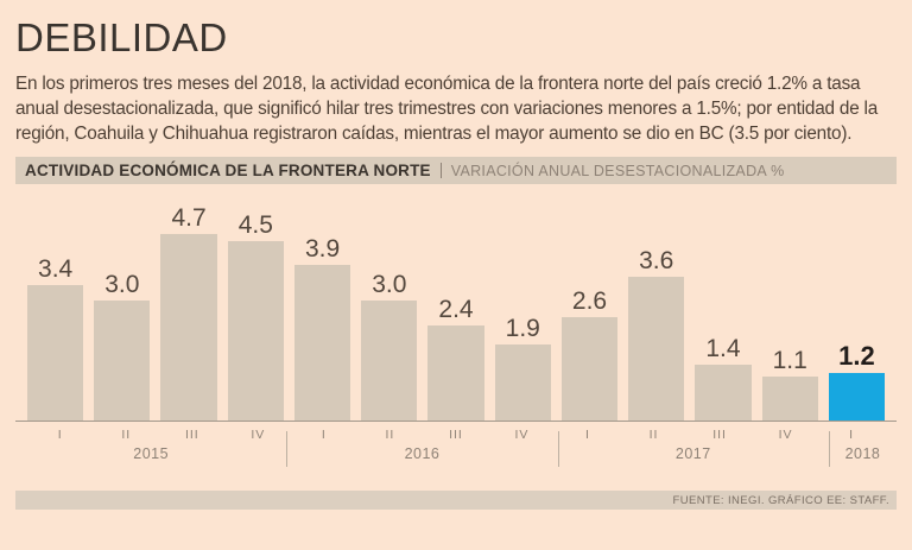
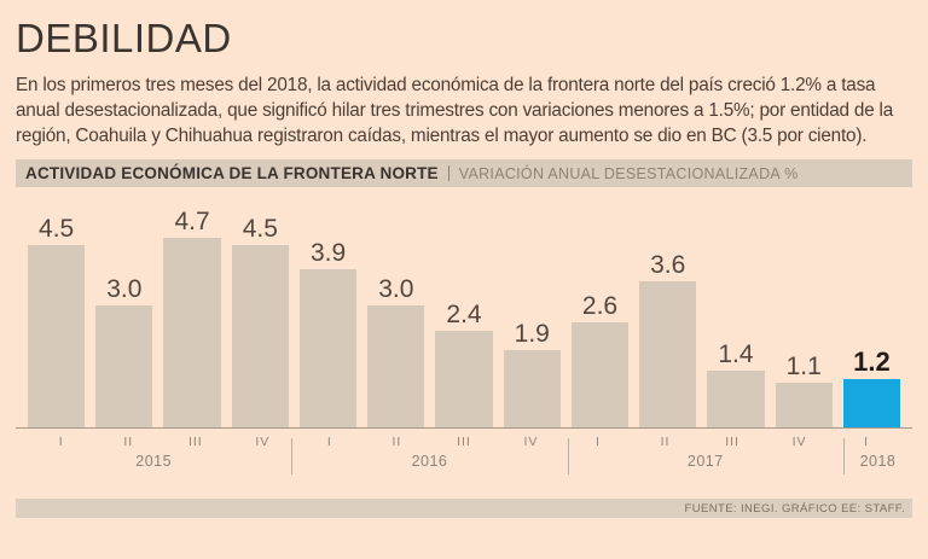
I 2015: 3.4 -> 4.5
